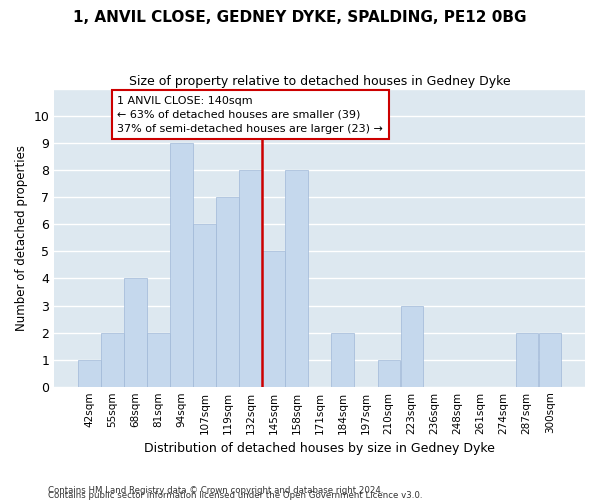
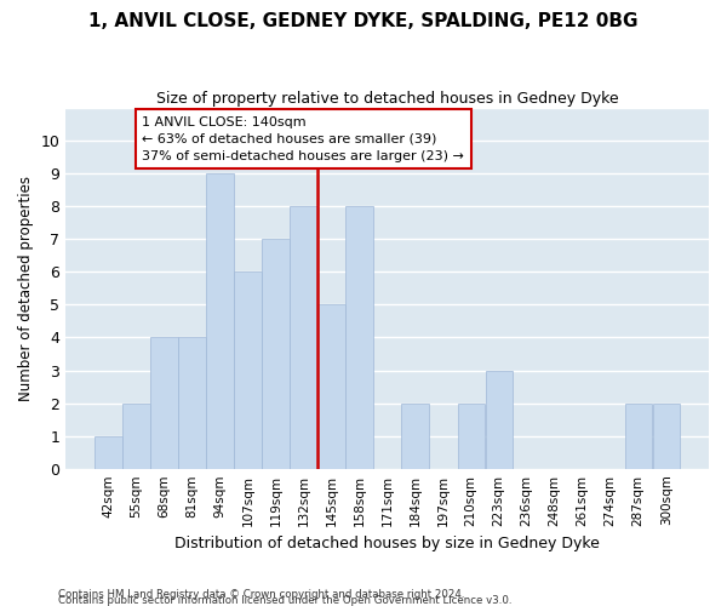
81sqm: 2 -> 4
210sqm: 1 -> 2
